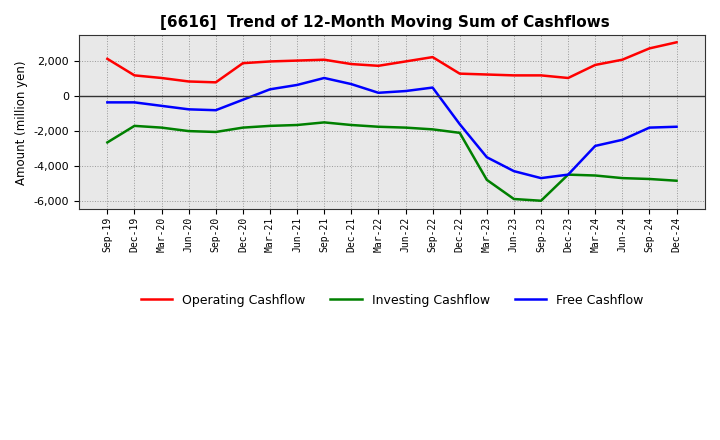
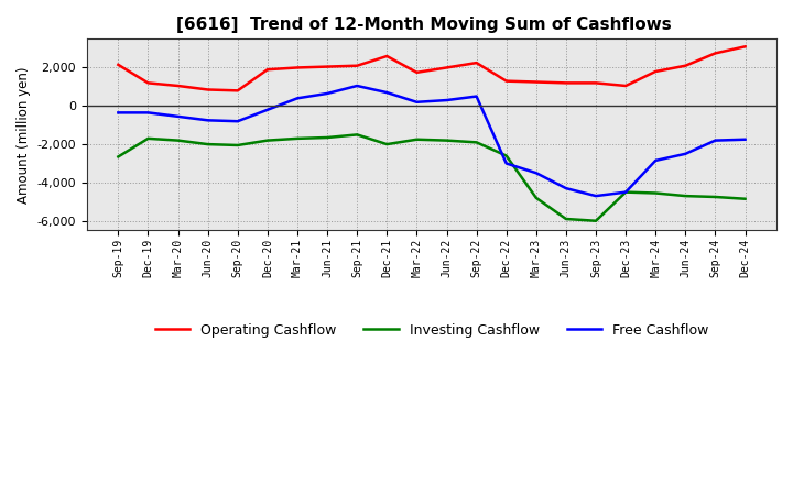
Operating Cashflow/Dec-21: 1,800 -> 2,600
Investing Cashflow/Dec-21: -1,600 -> -2,000
Investing Cashflow/Dec-22: -2,100 -> -2,600
Free Cashflow/Dec-22: -1,600 -> -3,000
